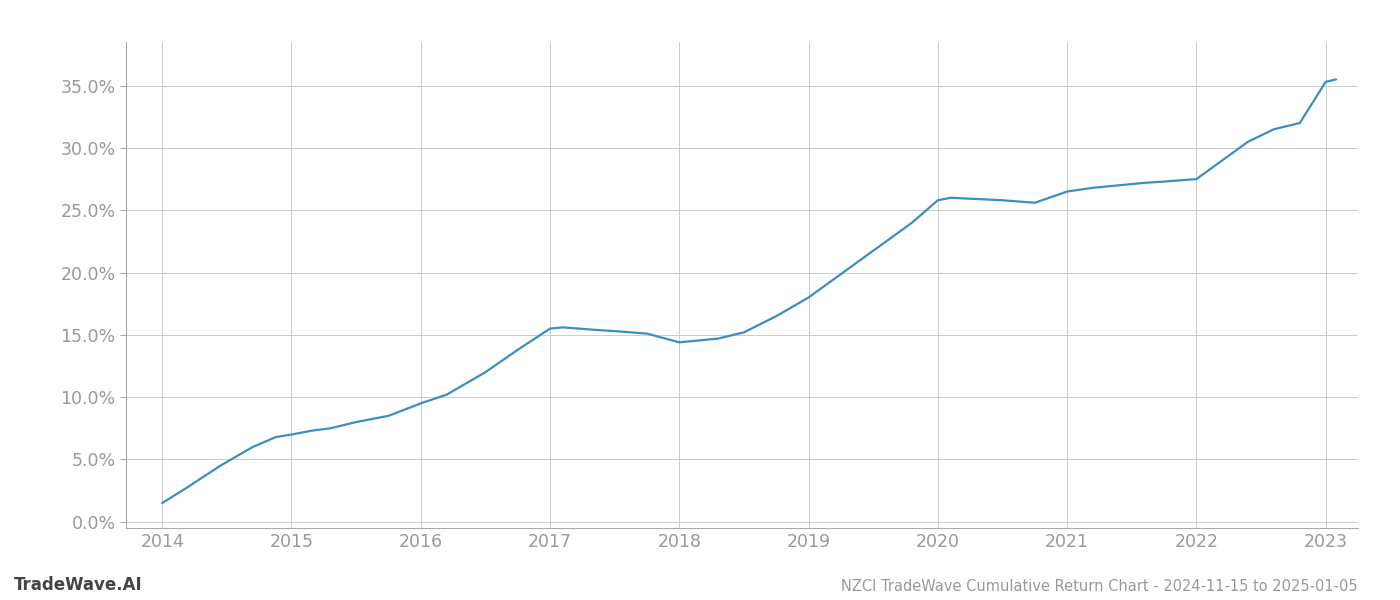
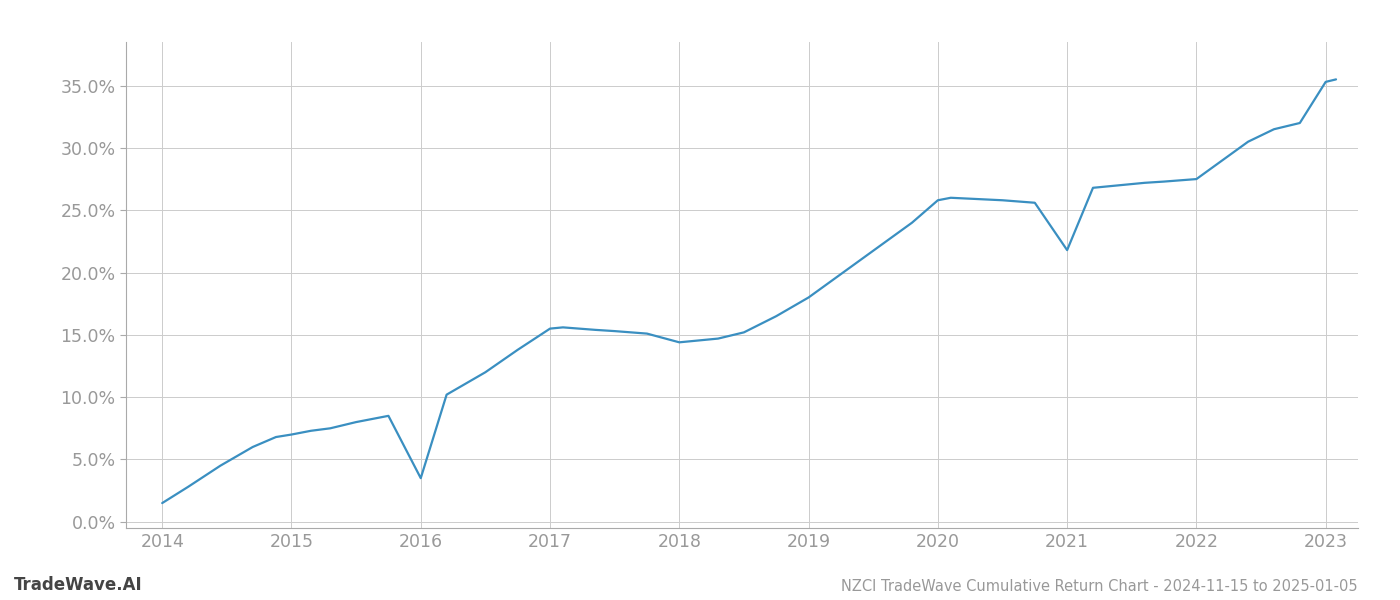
2016: 9.5% -> 3.5%
2021: 26.5% -> 21.8%
